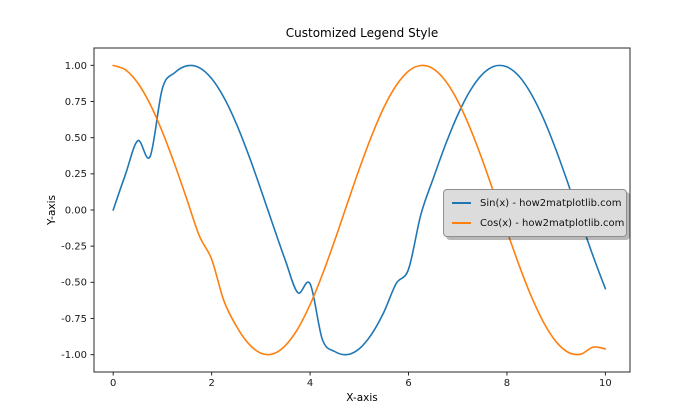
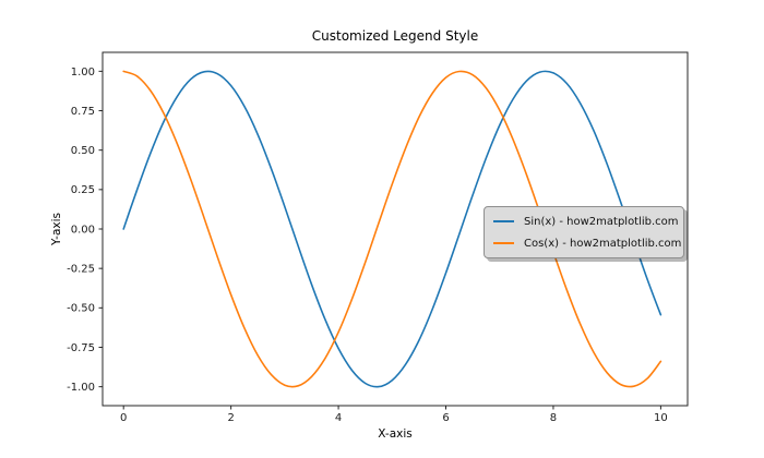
Sin(x) - how2matplotlib.com/0.75: 0.37 -> 0.68
Cos(x) - how2matplotlib.com/2: -0.34 -> -0.42
Sin(x) - how2matplotlib.com/4: -0.51 -> -0.76
Sin(x) - how2matplotlib.com/6: -0.41 -> -0.28
Cos(x) - how2matplotlib.com/10: -0.96 -> -0.84
